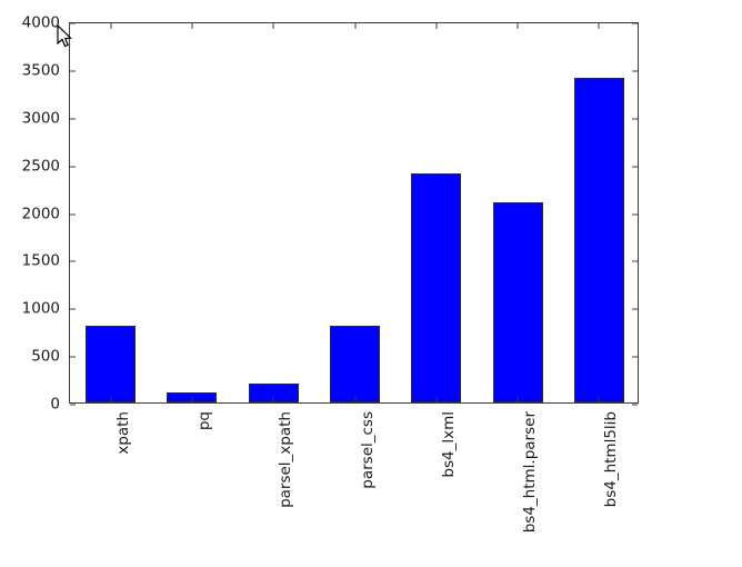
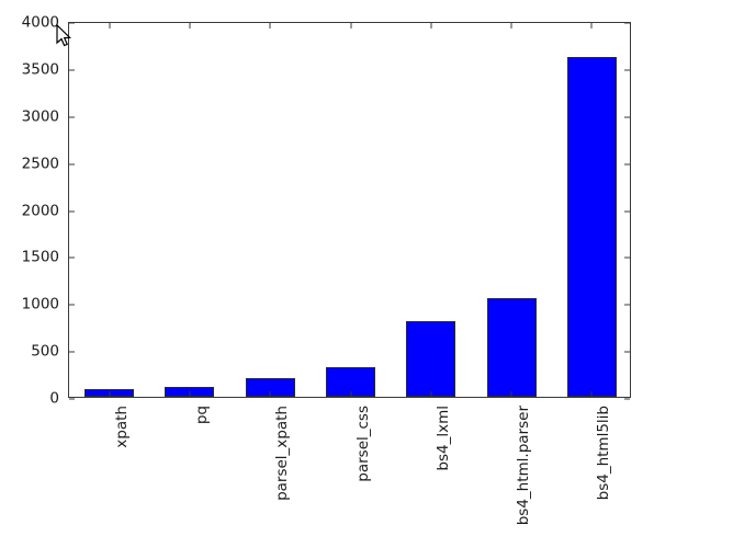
xpath: 800 -> 100
parsel_css: 800 -> 300
bs4_lxml: 2400 -> 800
bs4_html.parser: 2100 -> 1000
bs4_html5lib: 3400 -> 3600
